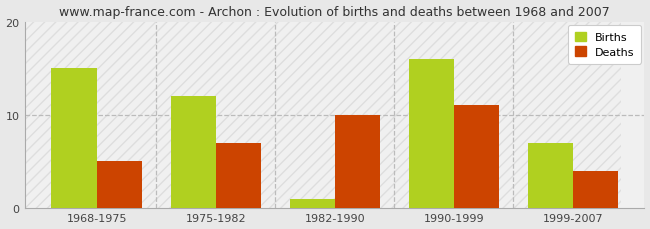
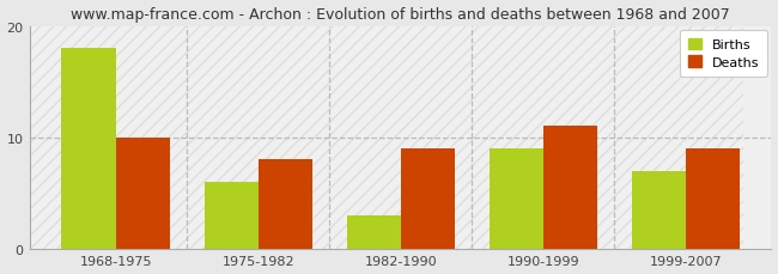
Births/1968-1975: 15 -> 18
Deaths/1968-1975: 5 -> 10
Births/1975-1982: 12 -> 6
Deaths/1975-1982: 7 -> 8
Births/1982-1990: 1 -> 3
Deaths/1982-1990: 10 -> 9
Births/1990-1999: 16 -> 9
Deaths/1999-2007: 4 -> 9
